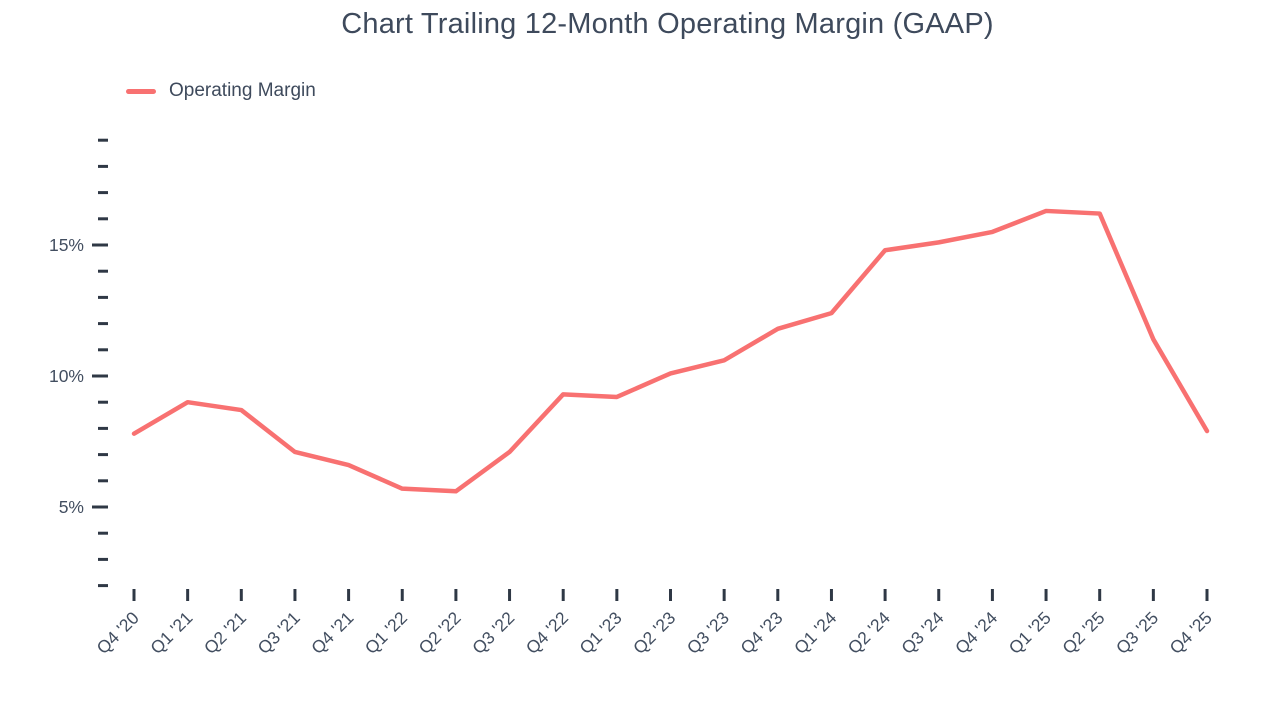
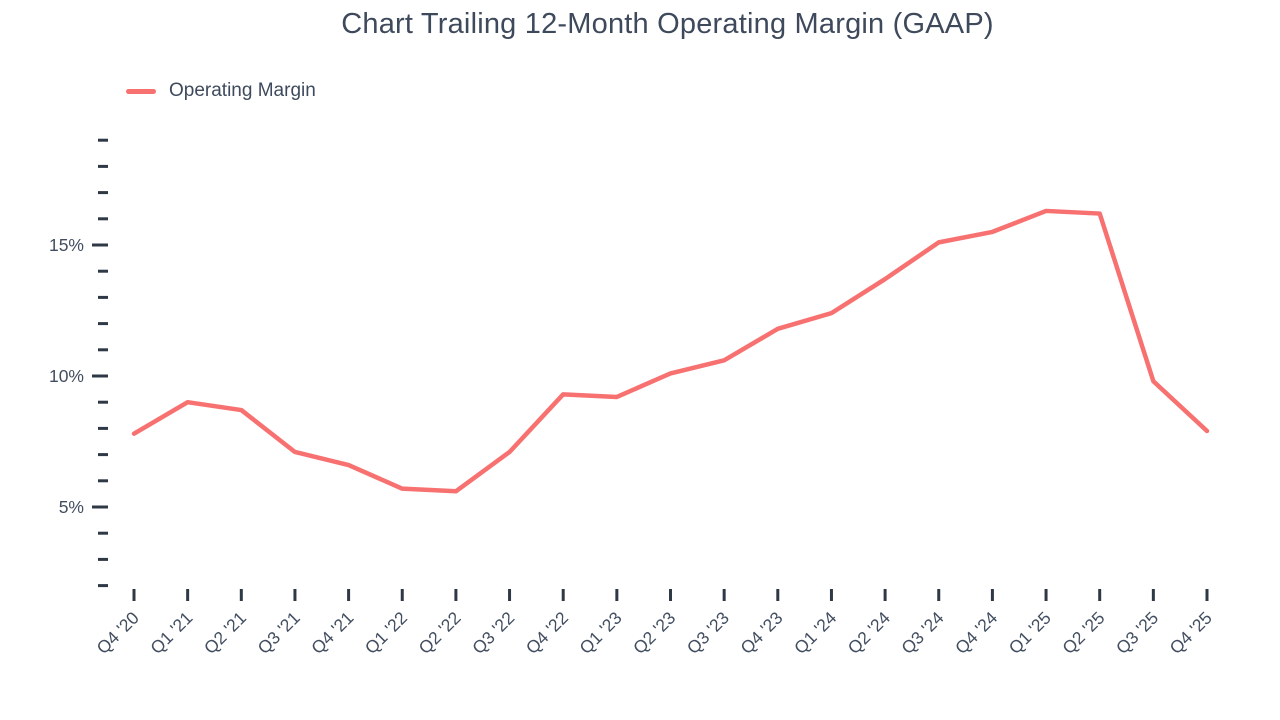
Q2 '24: 14.8% -> 13.7%
Q3 '25: 11.4% -> 9.8%
